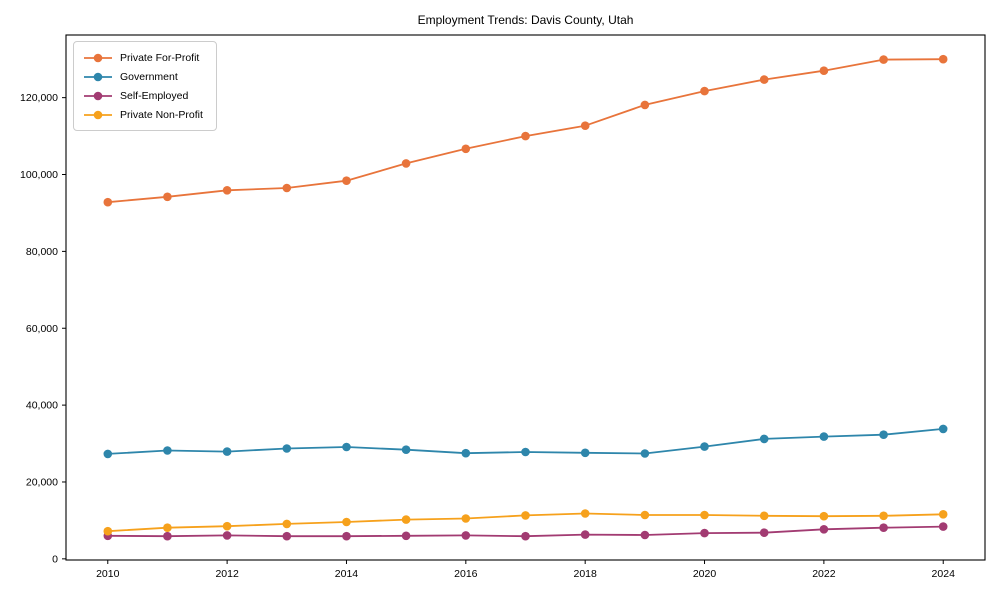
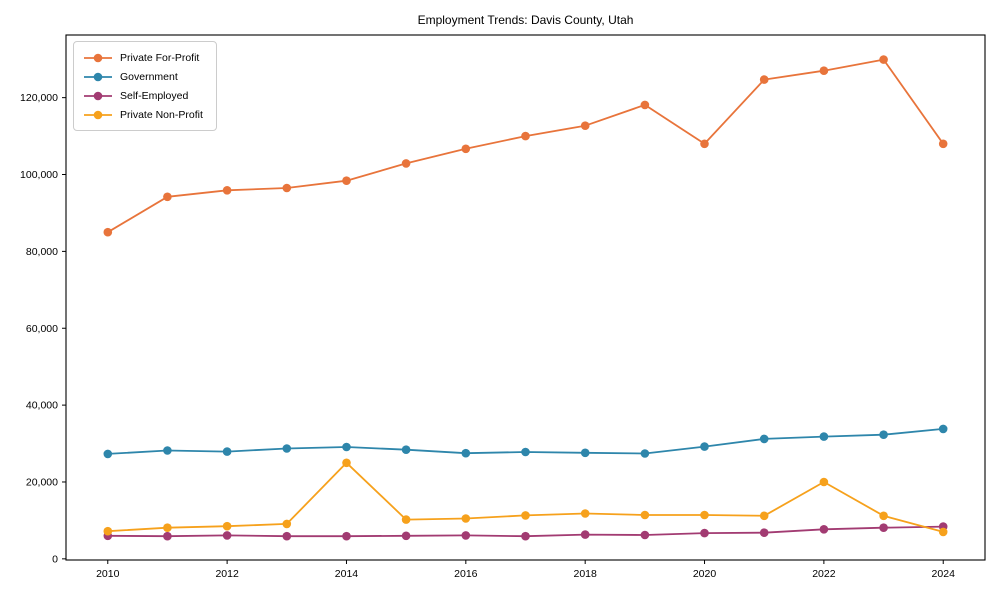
Private For-Profit/2010: 93000 -> 85000
Private Non-Profit/2014: 10000 -> 25000
Private For-Profit/2020: 122000 -> 108000
Private Non-Profit/2022: 11000 -> 20000
Private For-Profit/2024: 130000 -> 108000
Private Non-Profit/2024: 12000 -> 7000
